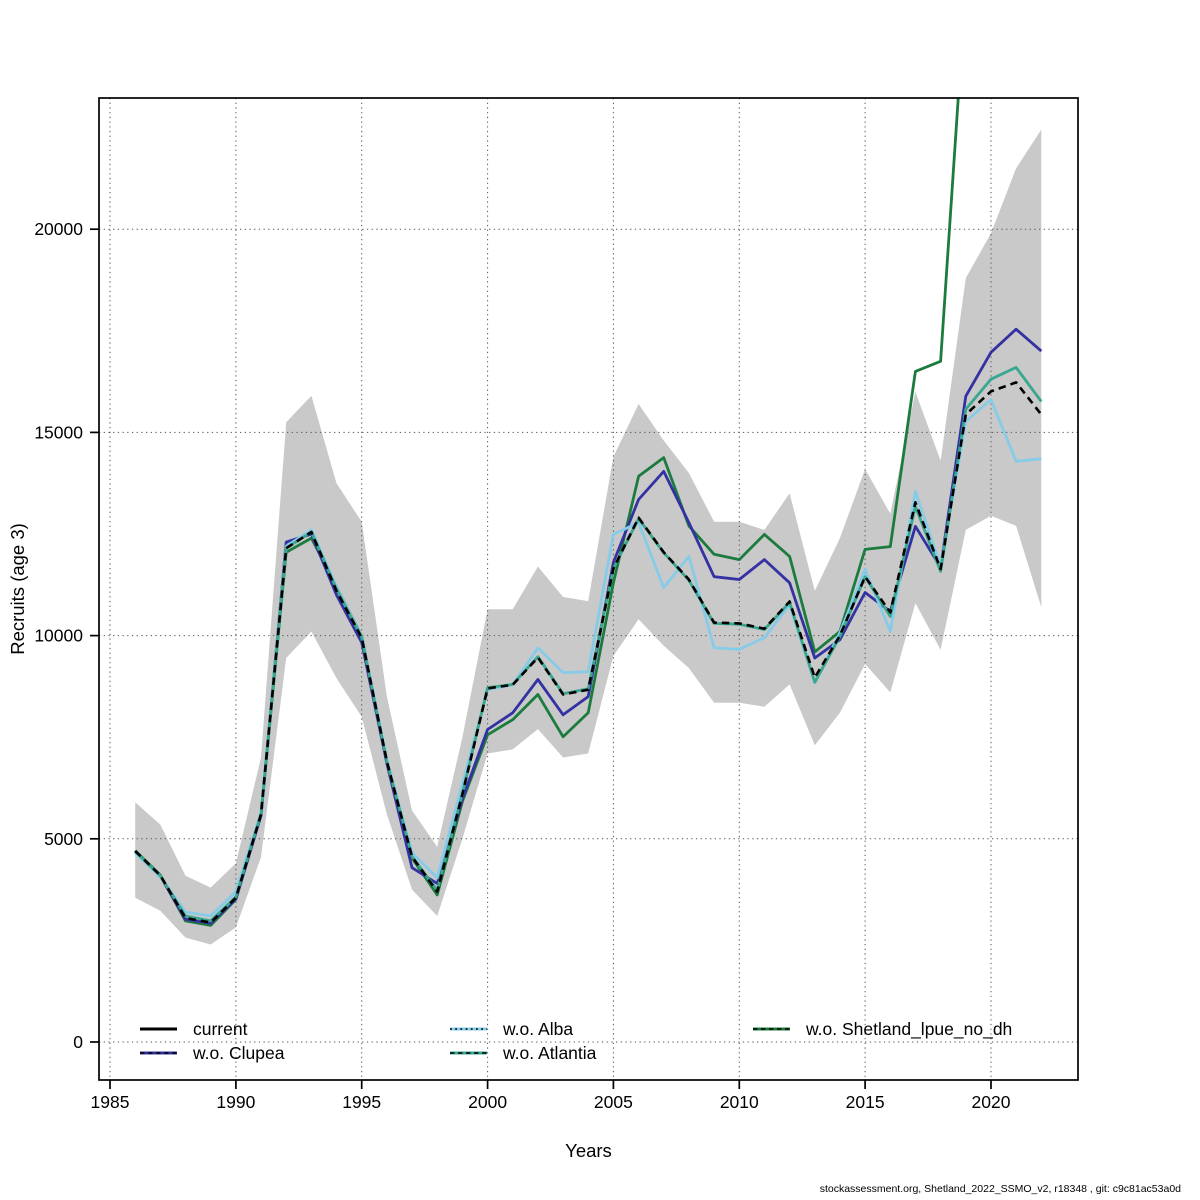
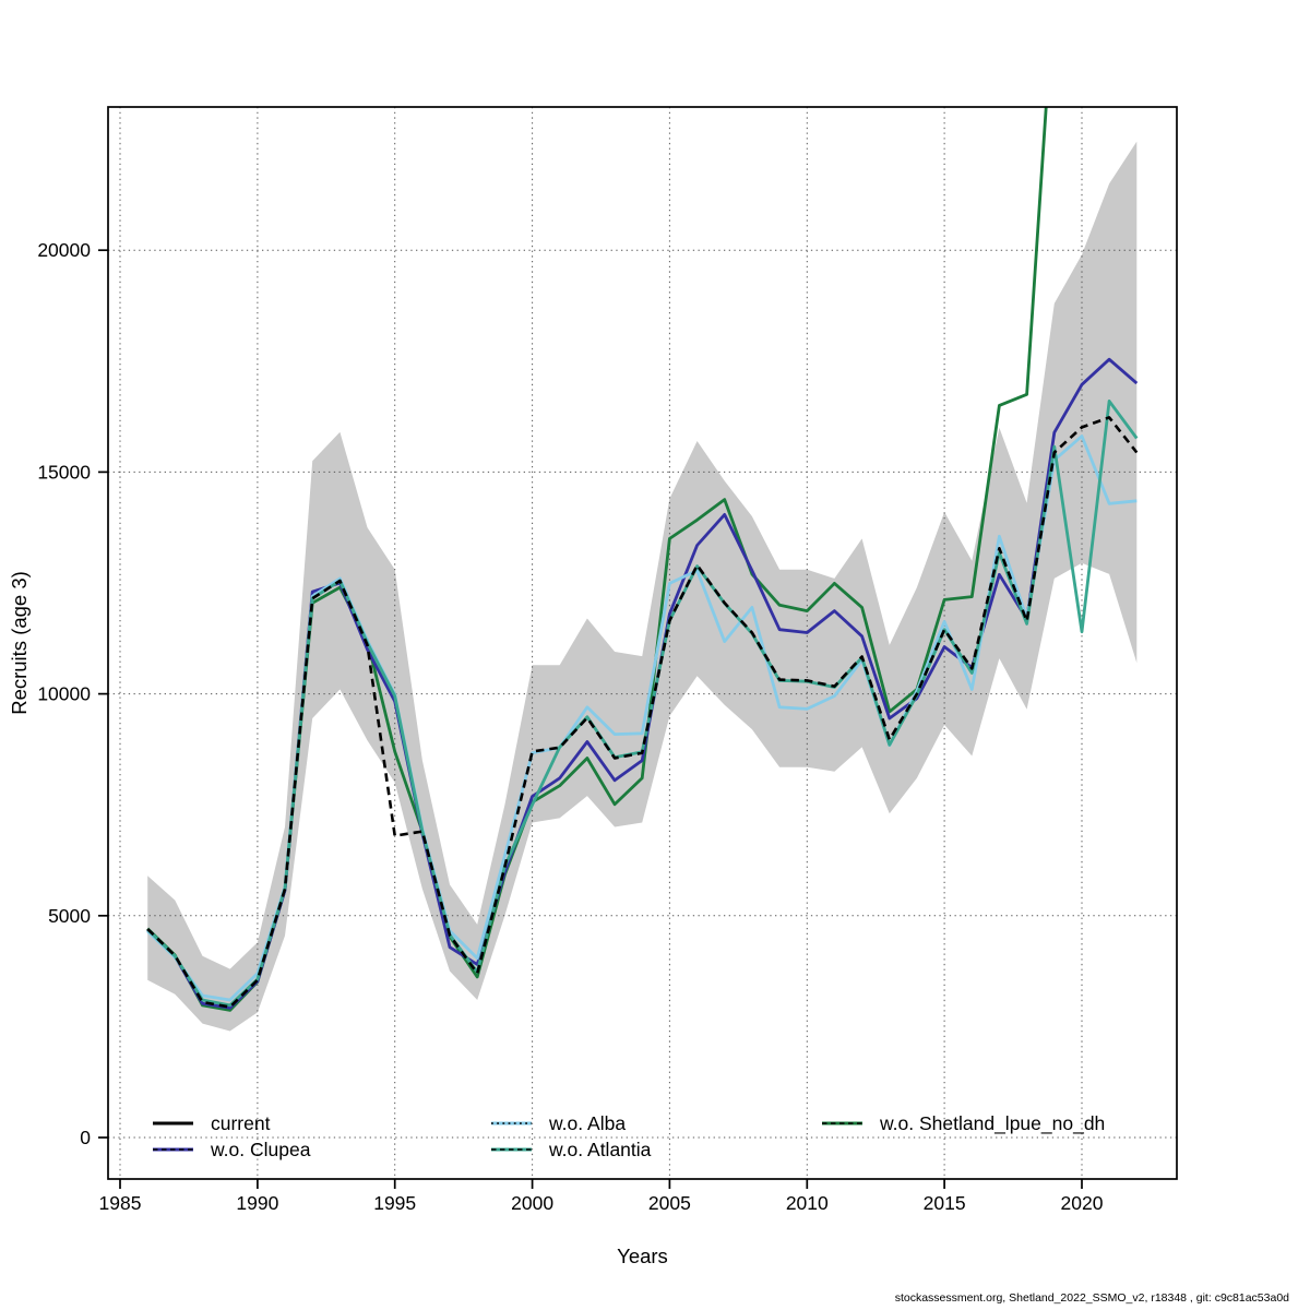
current/1995: 10000 -> 6800
w.o. Shetland_lpue_no_dh/1995: 10000 -> 8700
w.o. Atlantia/2000: 8700 -> 7500
w.o. Shetland_lpue_no_dh/2005: 11300 -> 13500
w.o. Atlantia/2020: 16300 -> 11400
